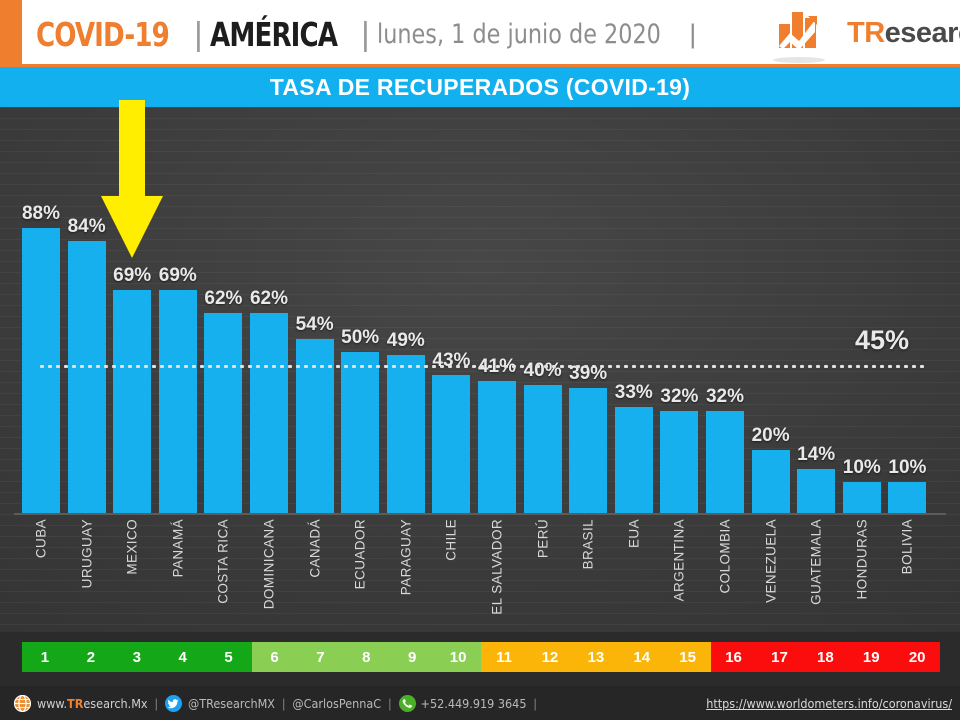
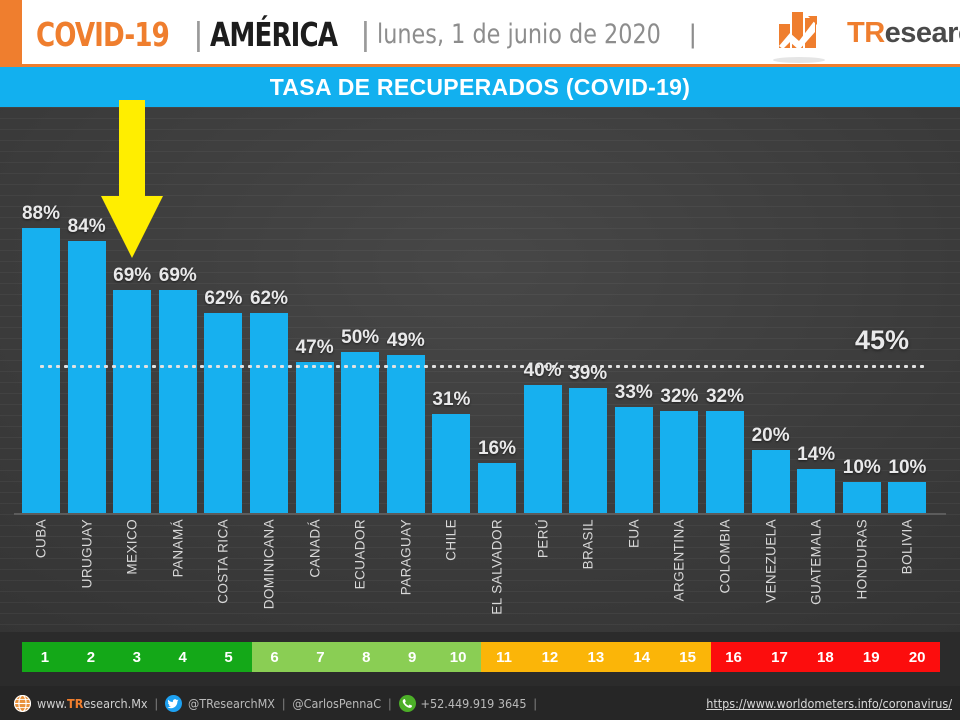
CANADÁ: 54% -> 47%
CHILE: 43% -> 31%
EL SALVADOR: 41% -> 16%
